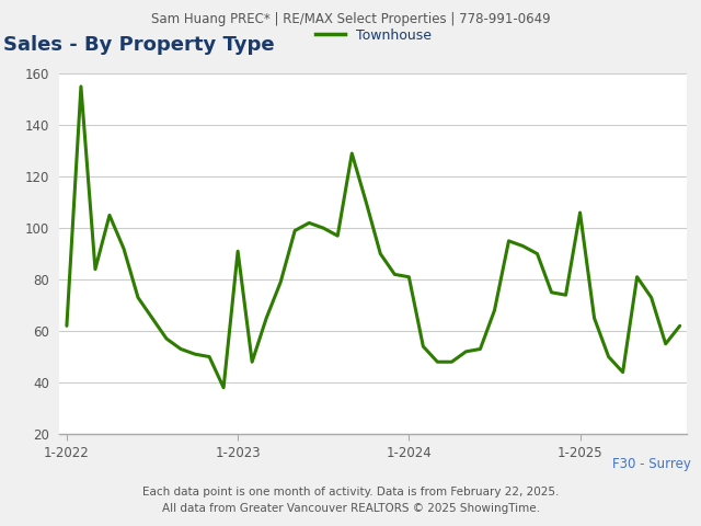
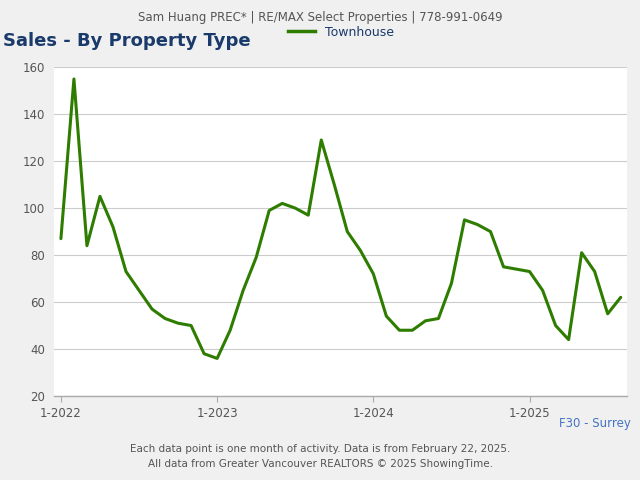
1-2022: 62 -> 87
1-2023: 91 -> 36
1-2024: 81 -> 72
1-2025: 106 -> 73
